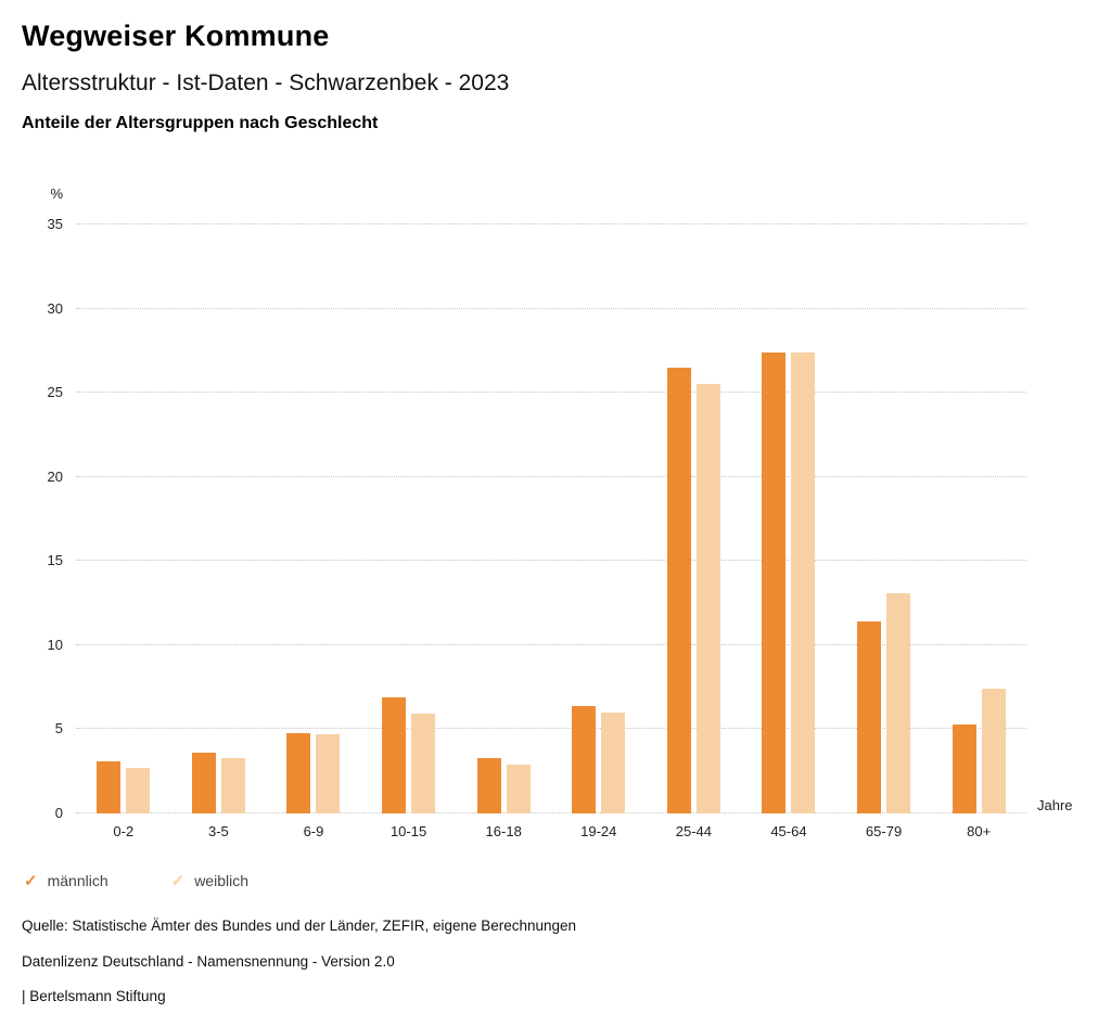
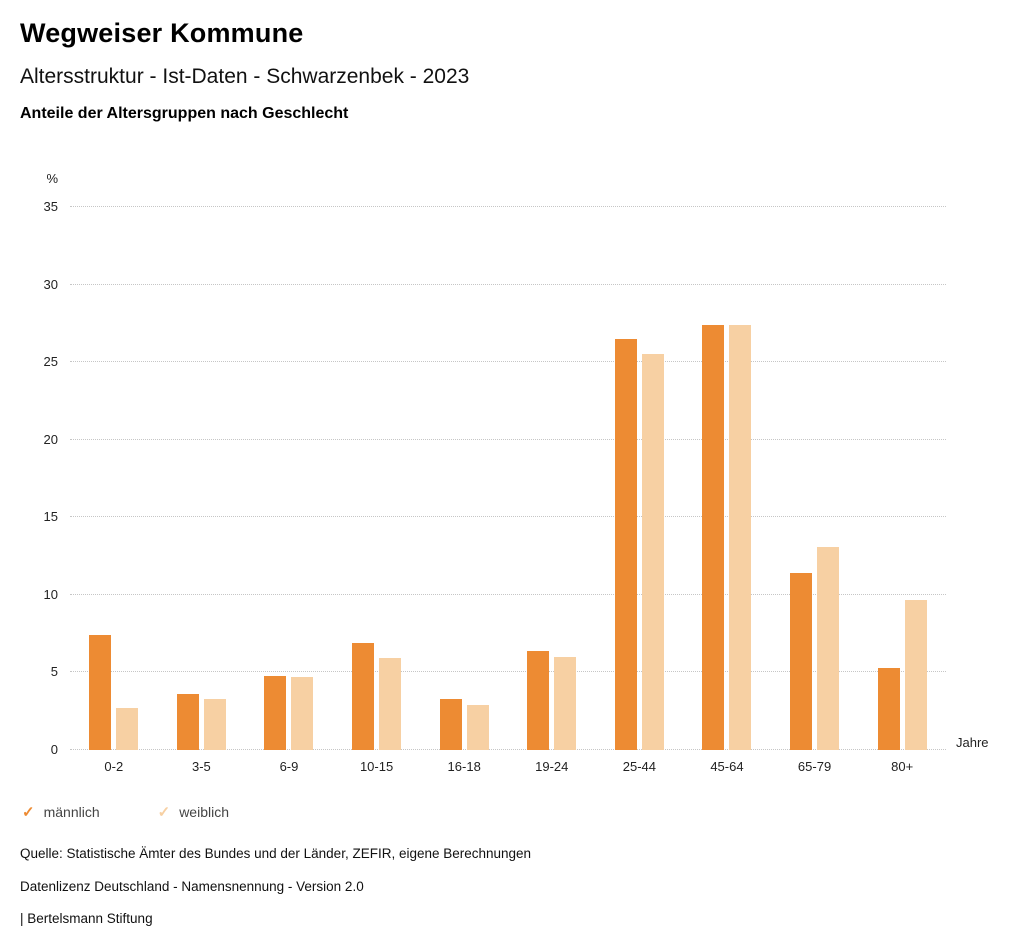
männlich/0-2: 3.1 -> 7.4
weiblich/80+: 7.4 -> 9.7
